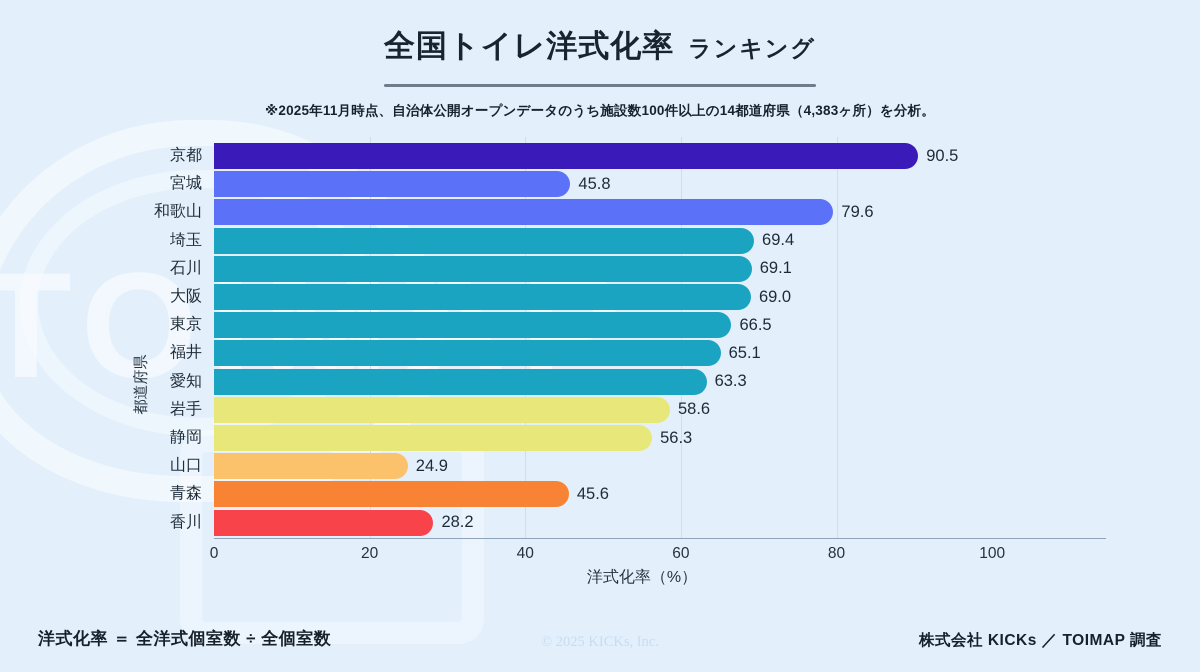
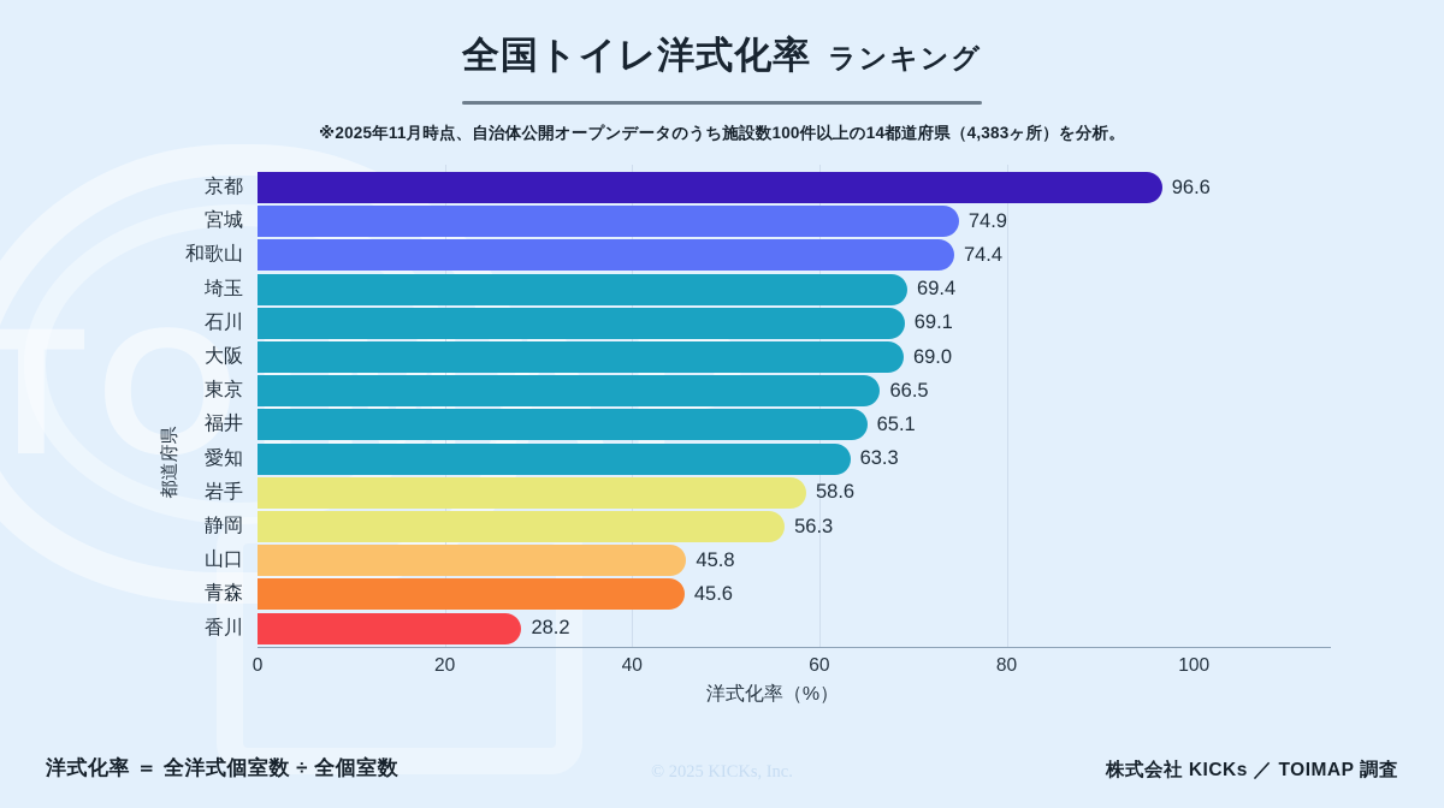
京都: 90.5 -> 96.6
宮城: 45.8 -> 74.9
和歌山: 79.6 -> 74.4
山口: 24.9 -> 45.8
